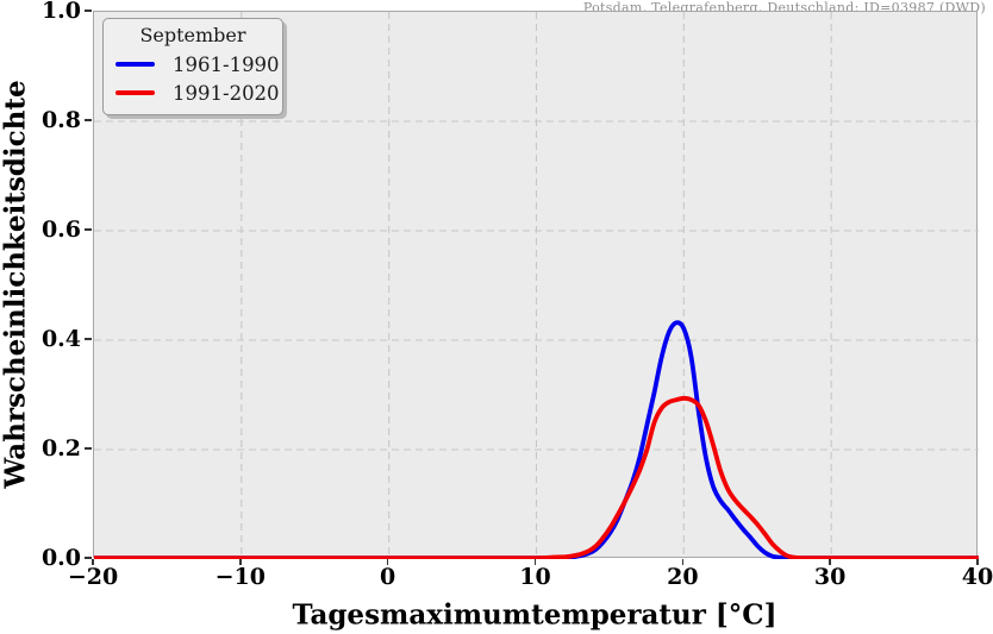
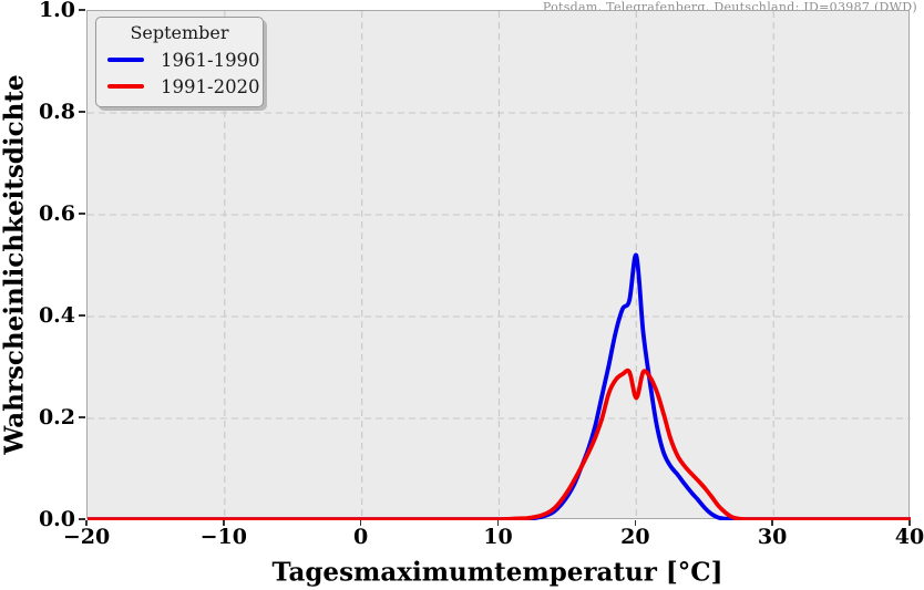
1961-1990/20: 0.42 -> 0.52
1991-2020/20: 0.29 -> 0.24
